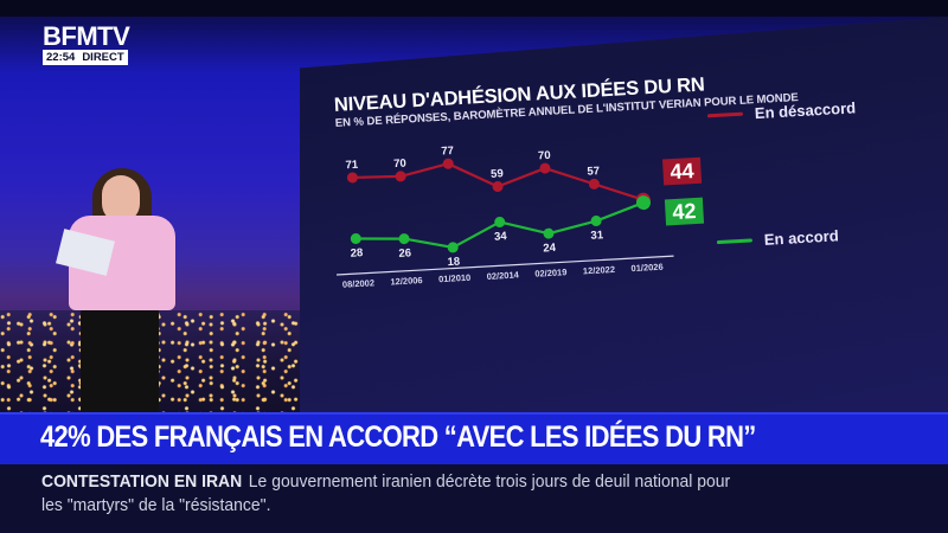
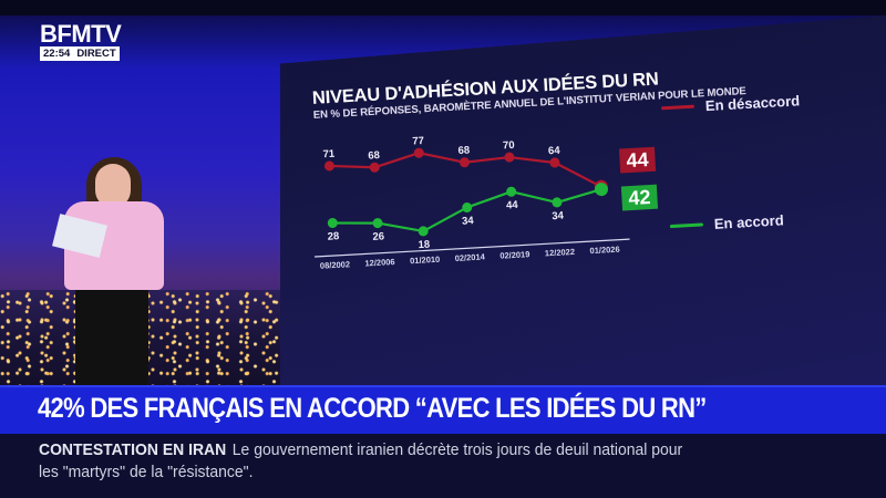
En désaccord/12/2006: 70 -> 68
En désaccord/02/2014: 59 -> 68
En accord/02/2019: 24 -> 44
En désaccord/12/2022: 57 -> 64
En accord/12/2022: 31 -> 34
